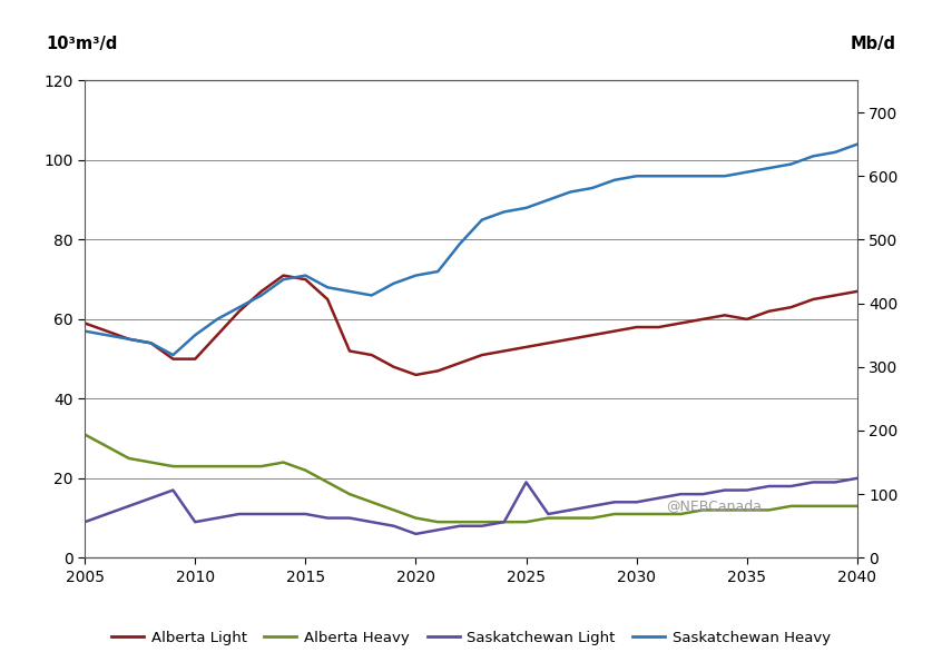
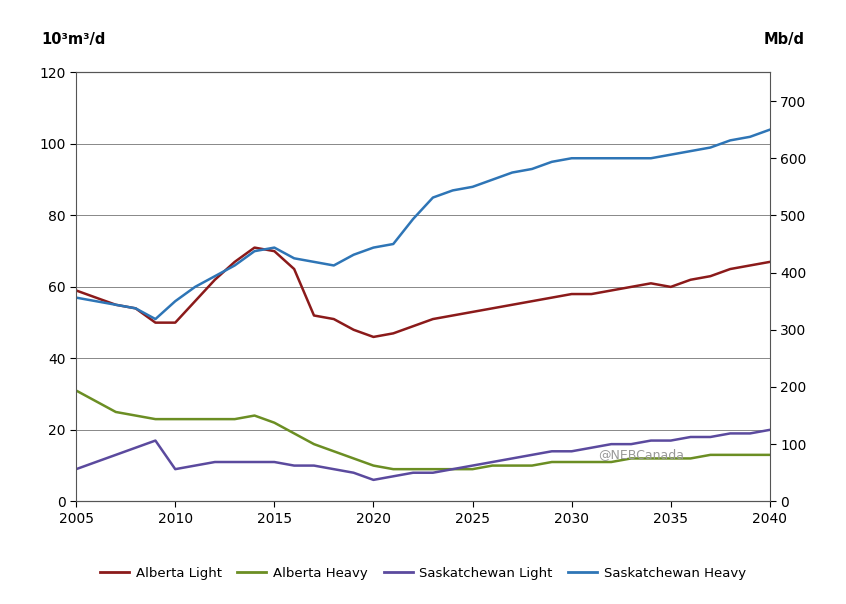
Saskatchewan Light/2025: 19 -> 10
